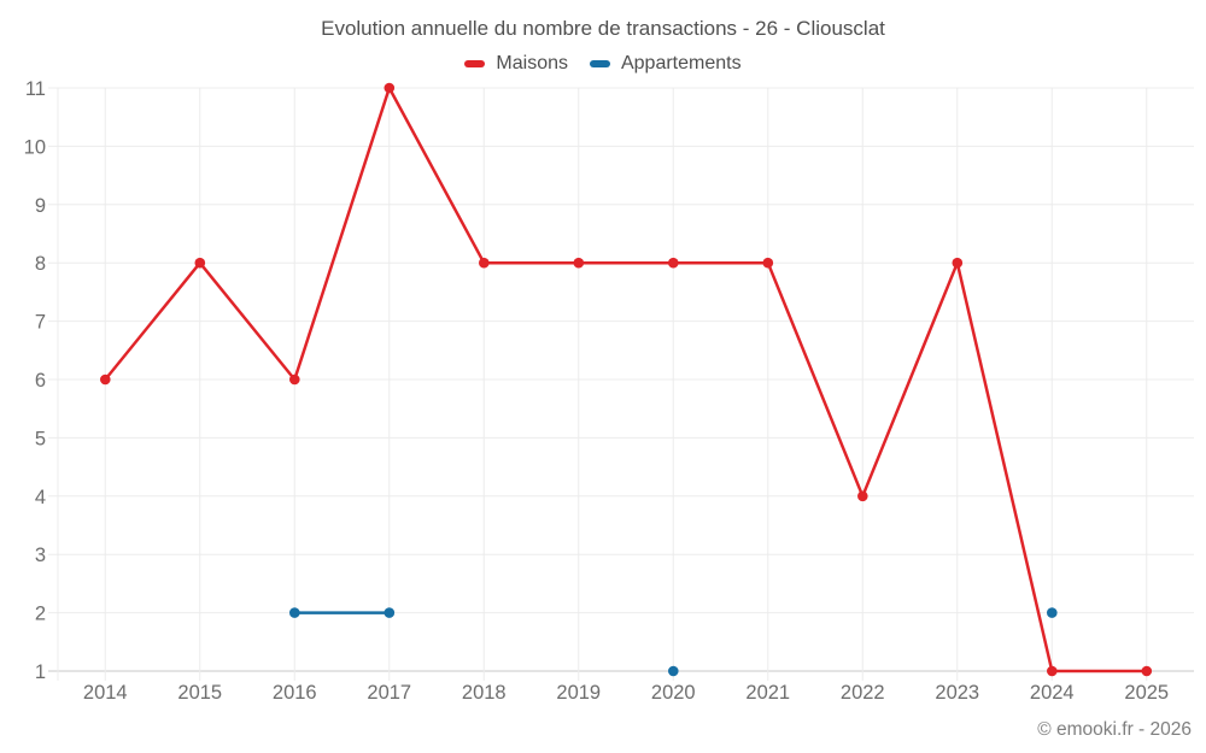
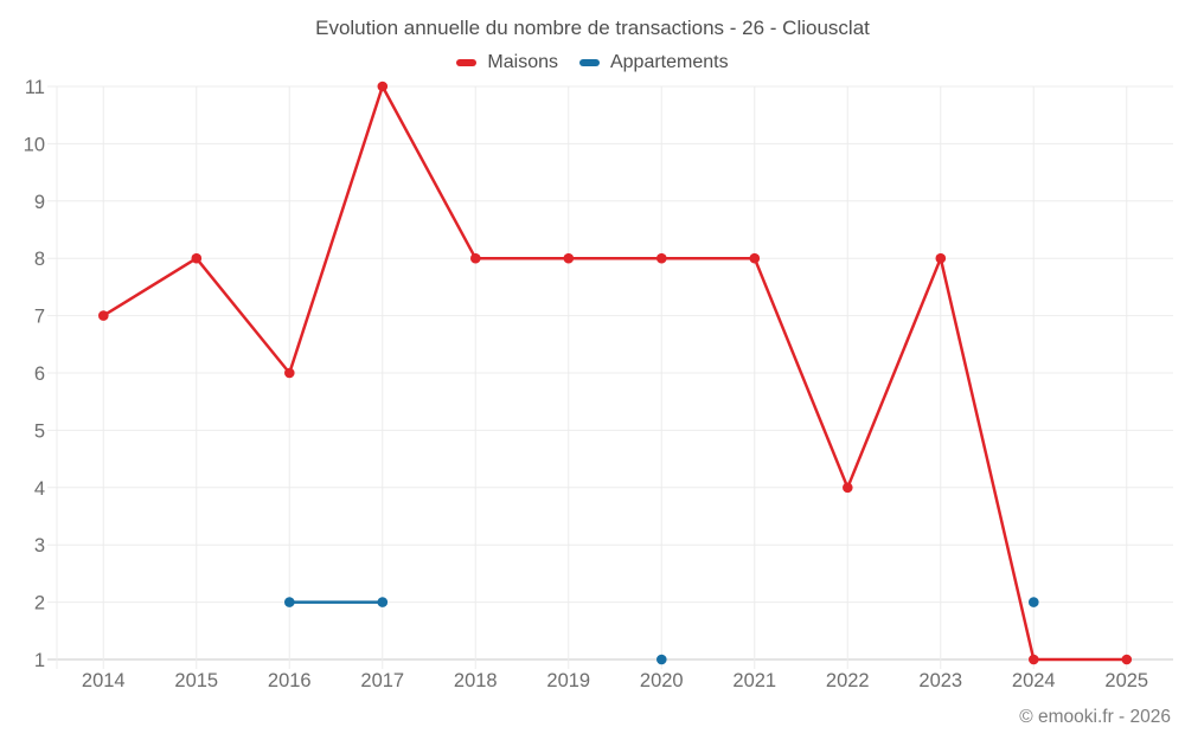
Maisons/2014: 6 -> 7
